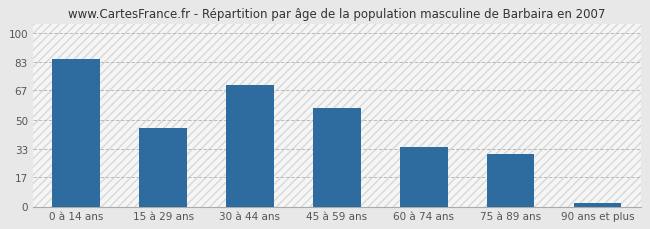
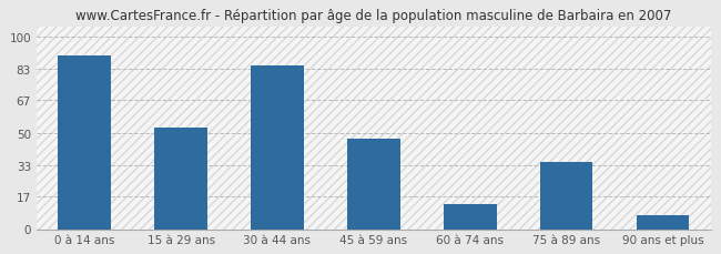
0 à 14 ans: 85 -> 90
15 à 29 ans: 45 -> 53
30 à 44 ans: 70 -> 85
45 à 59 ans: 57 -> 47
60 à 74 ans: 34 -> 13
75 à 89 ans: 30 -> 35
90 ans et plus: 2 -> 7
